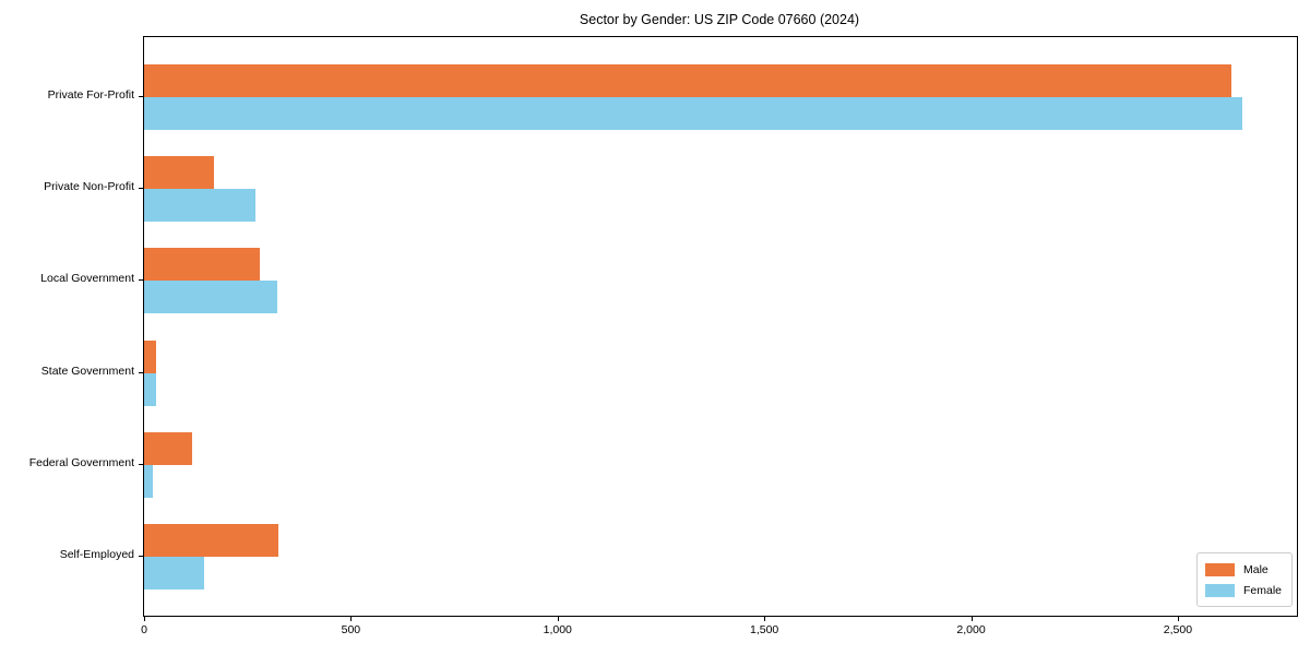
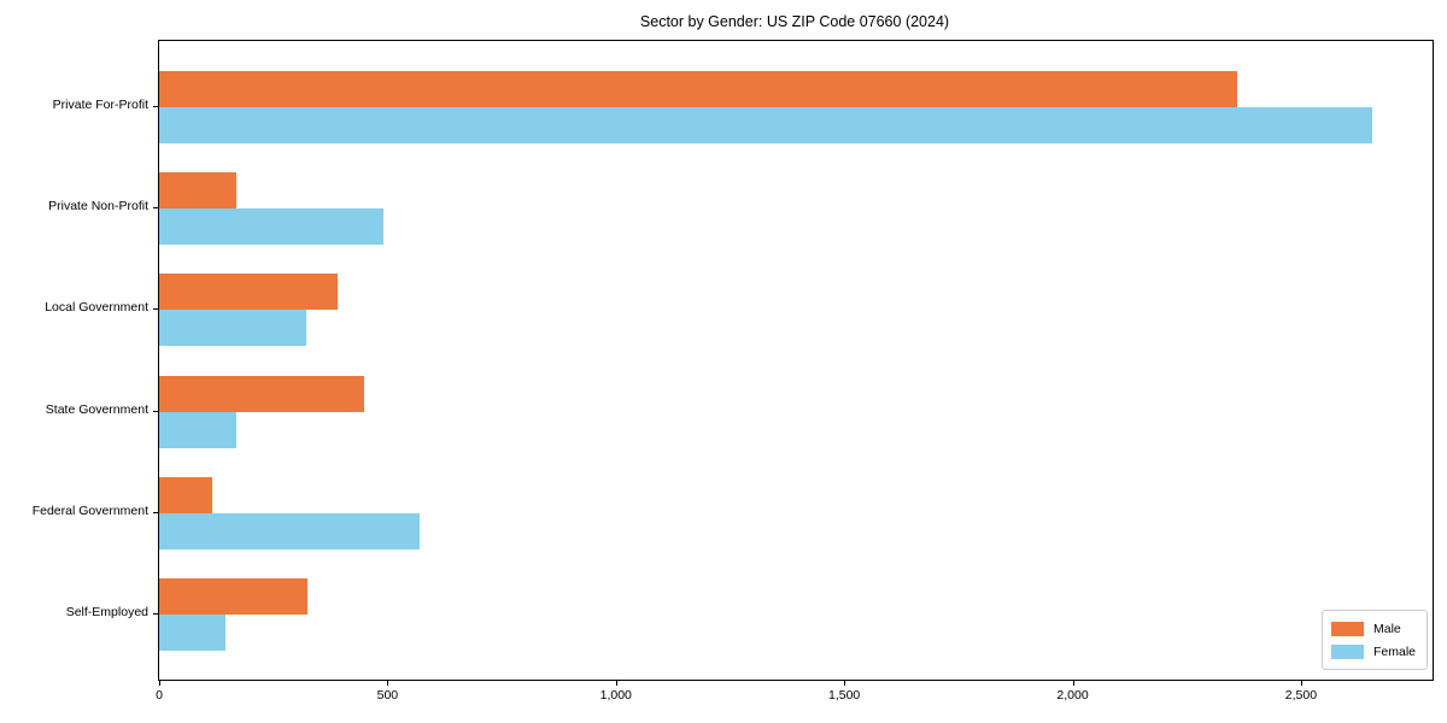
Male/Private For-Profit: 2630 -> 2360
Female/Private Non-Profit: 270 -> 490
Male/Local Government: 280 -> 390
Male/State Government: 30 -> 450
Female/State Government: 30 -> 170
Female/Federal Government: 20 -> 570
